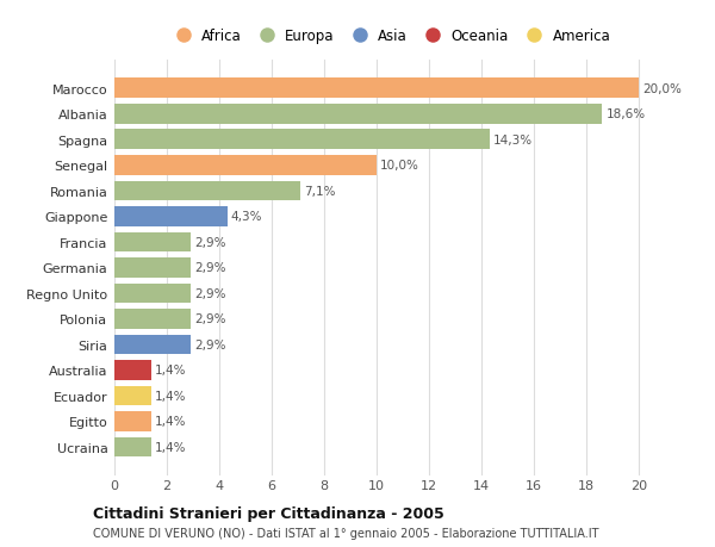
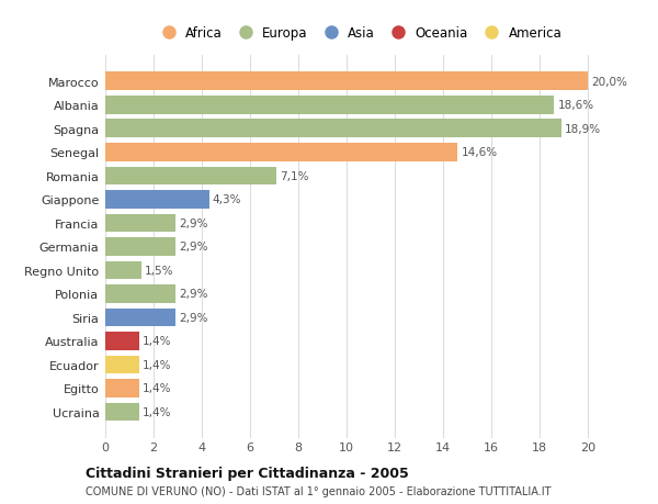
Spagna: 14,3% -> 18,9%
Senegal: 10,0% -> 14,6%
Regno Unito: 2,9% -> 1,5%
